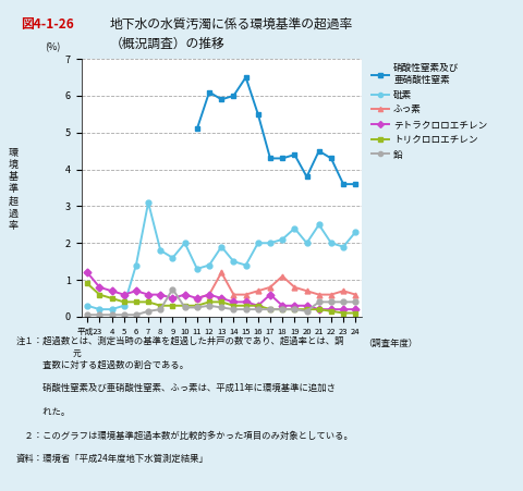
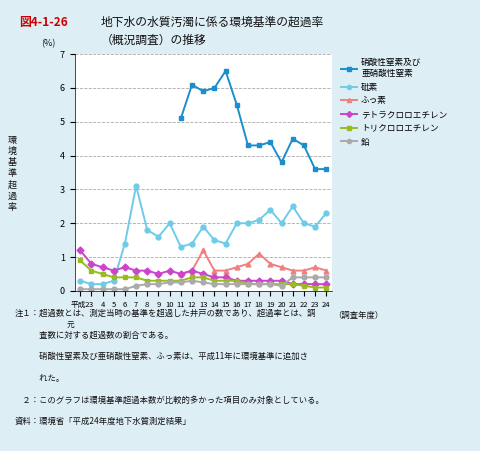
鉛/9: 0.75 -> 0.20
テトラクロロエチレン/17: 0.6 -> 0.3
